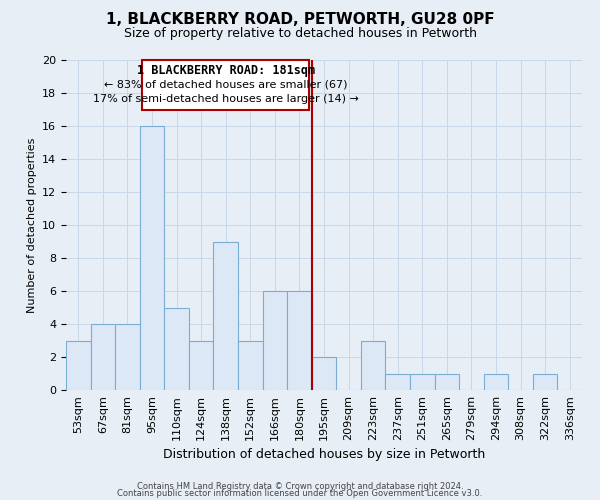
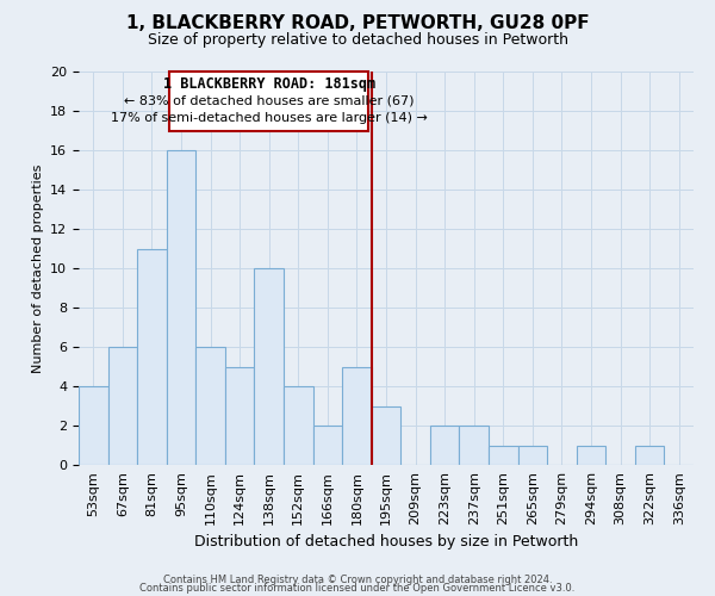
53sqm: 3 -> 4
67sqm: 4 -> 6
81sqm: 4 -> 11
110sqm: 5 -> 6
124sqm: 3 -> 5
138sqm: 9 -> 10
152sqm: 3 -> 4
166sqm: 6 -> 2
180sqm: 6 -> 5
195sqm: 2 -> 3
223sqm: 3 -> 2
237sqm: 1 -> 2
